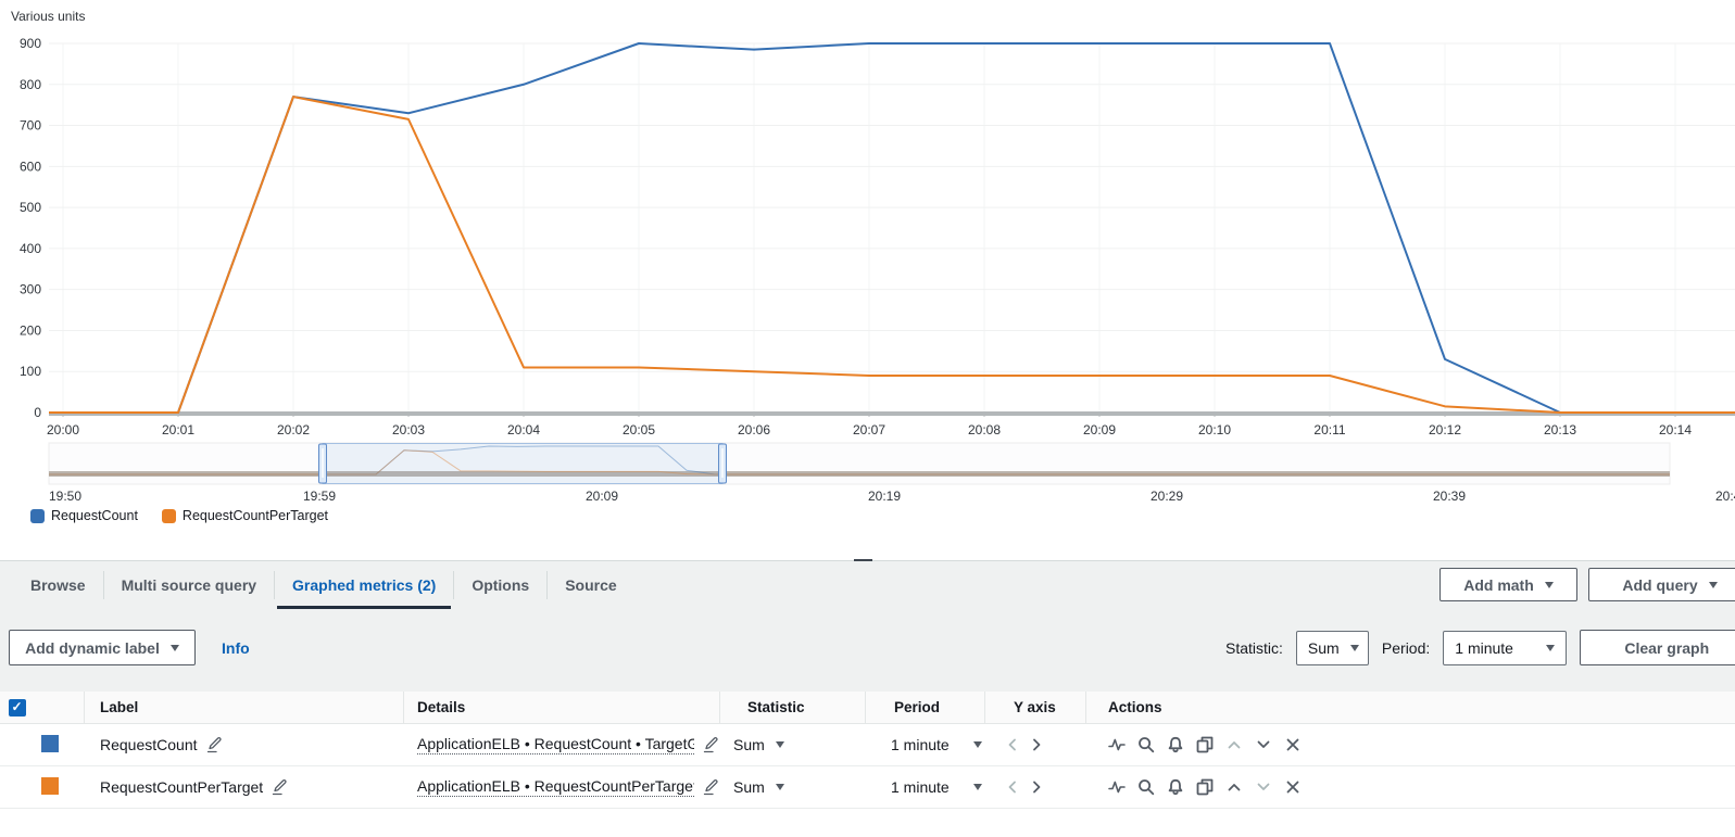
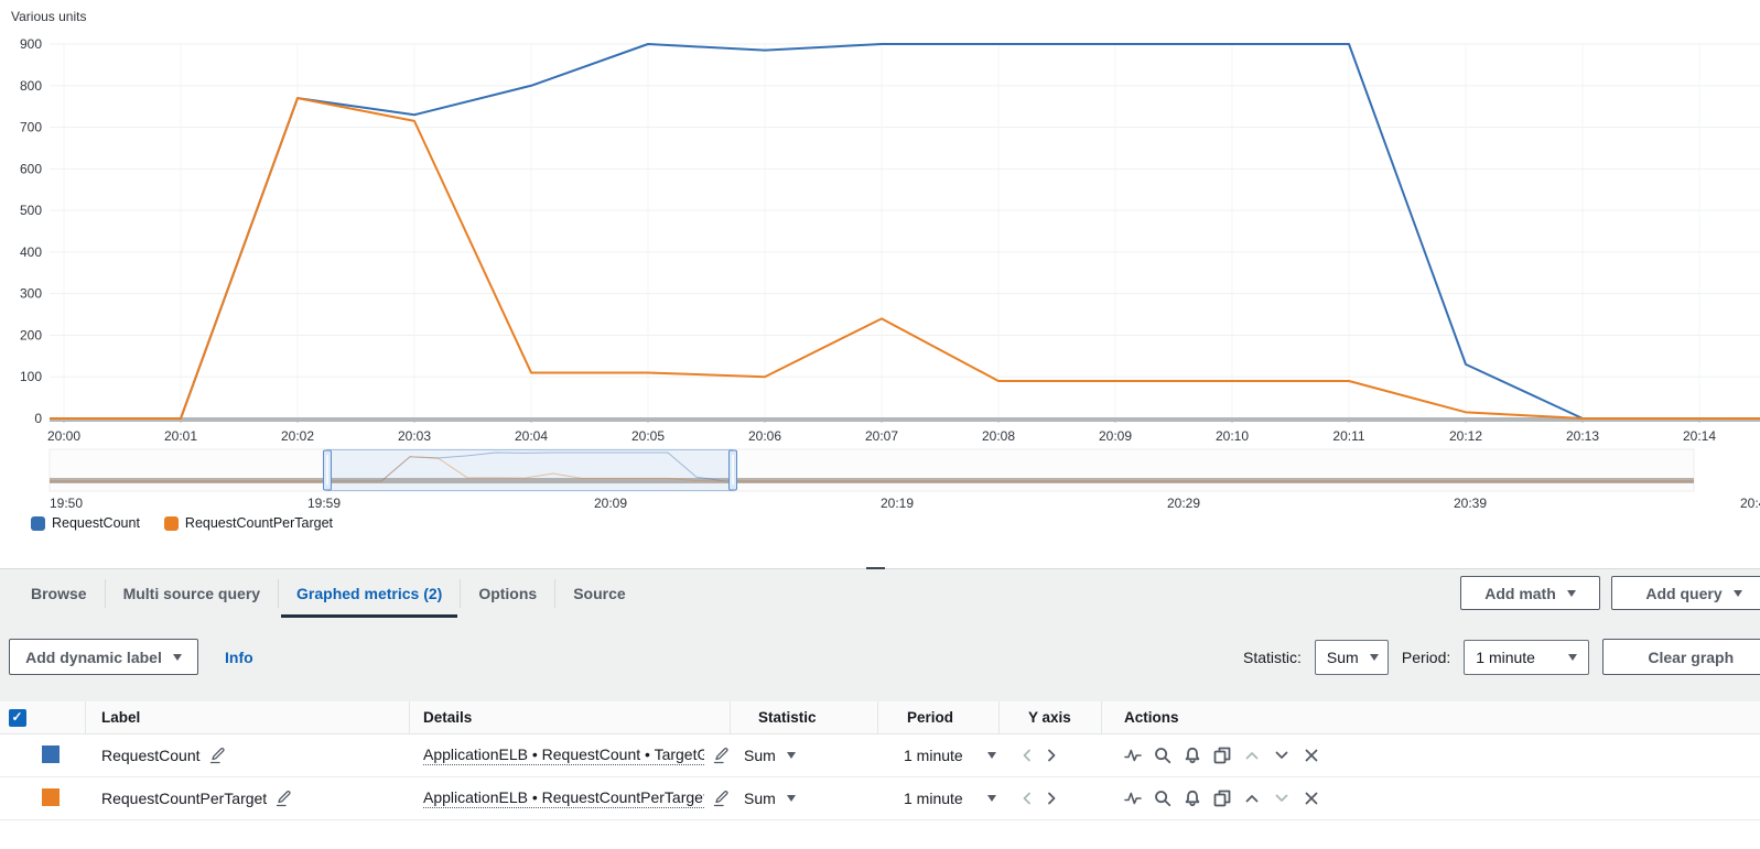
RequestCountPerTarget/20:07: 90 -> 240
